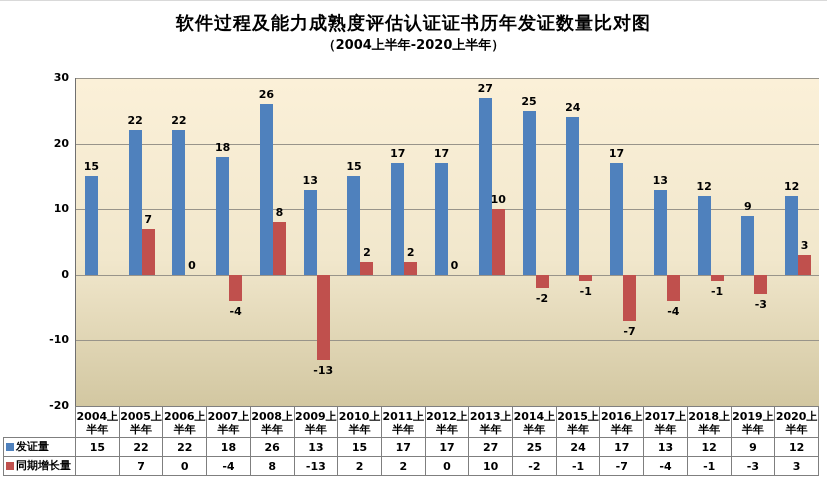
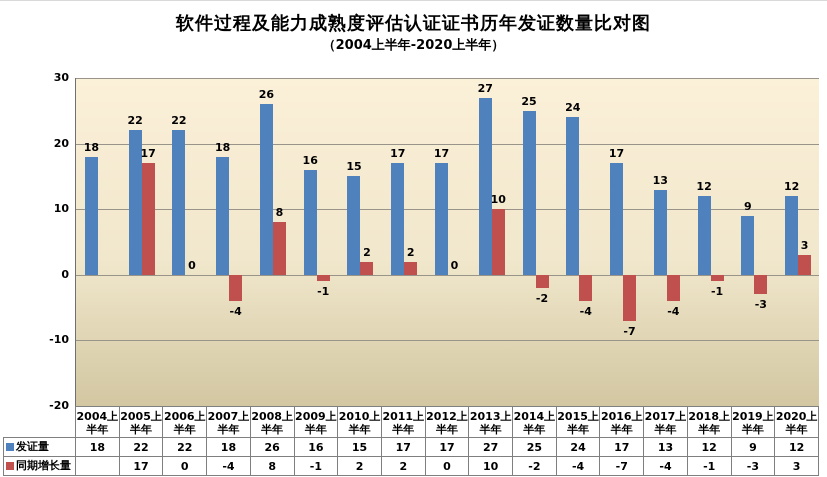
发证量/2004上半年: 15 -> 18
同期增长量/2005上半年: 7 -> 17
发证量/2009上半年: 13 -> 16
同期增长量/2009上半年: -13 -> -1
同期增长量/2015上半年: -1 -> -4
